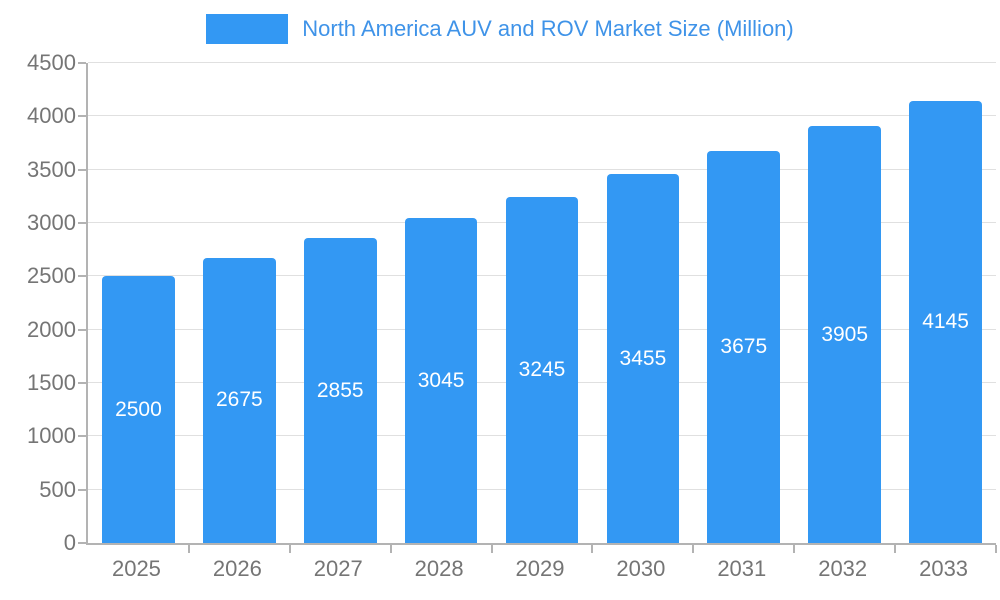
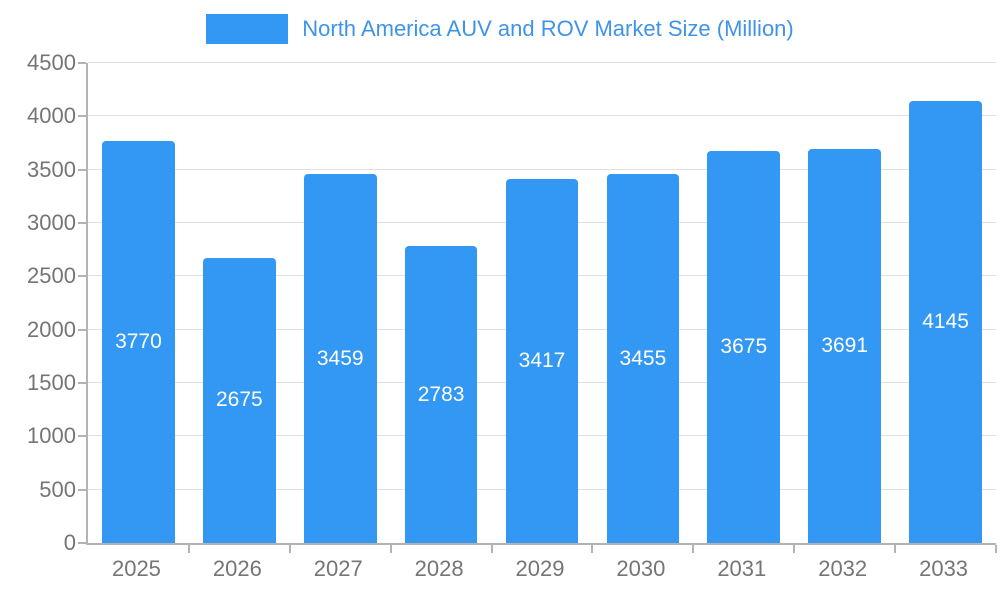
2025: 2500 -> 3770
2027: 2855 -> 3459
2028: 3045 -> 2783
2029: 3245 -> 3417
2032: 3905 -> 3691
